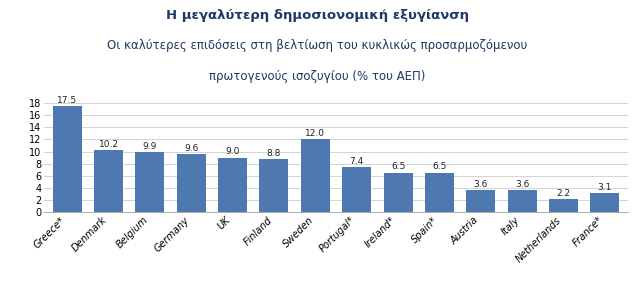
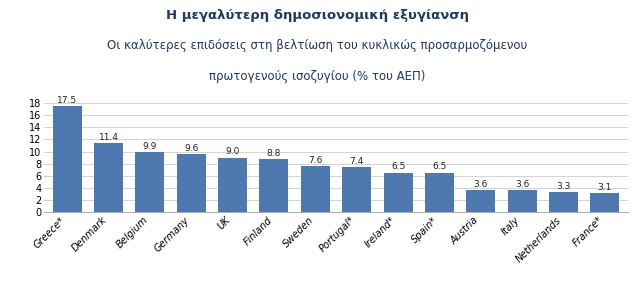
Denmark: 10.2 -> 11.4
Sweden: 12.0 -> 7.6
Netherlands: 2.2 -> 3.3
